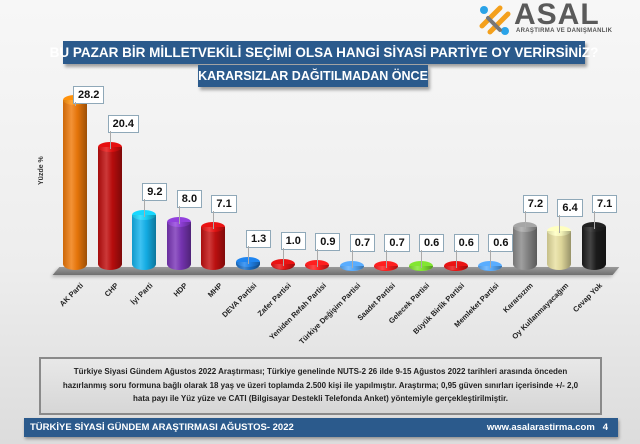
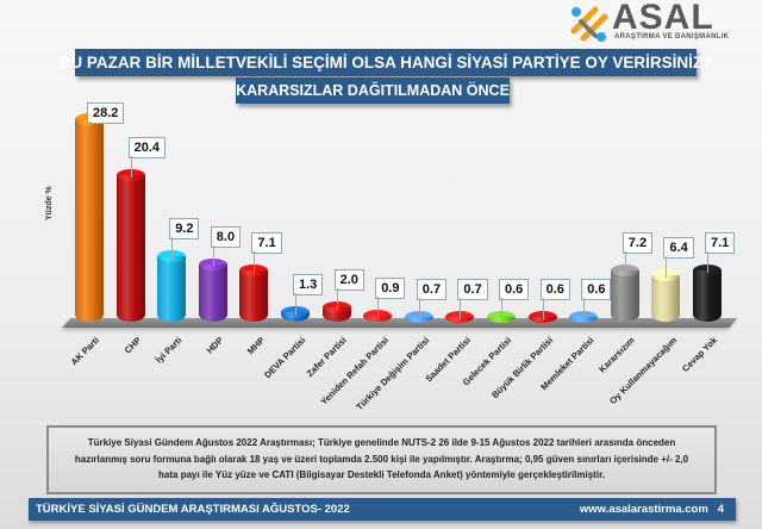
Zafer Partisi: 1.0 -> 2.0
